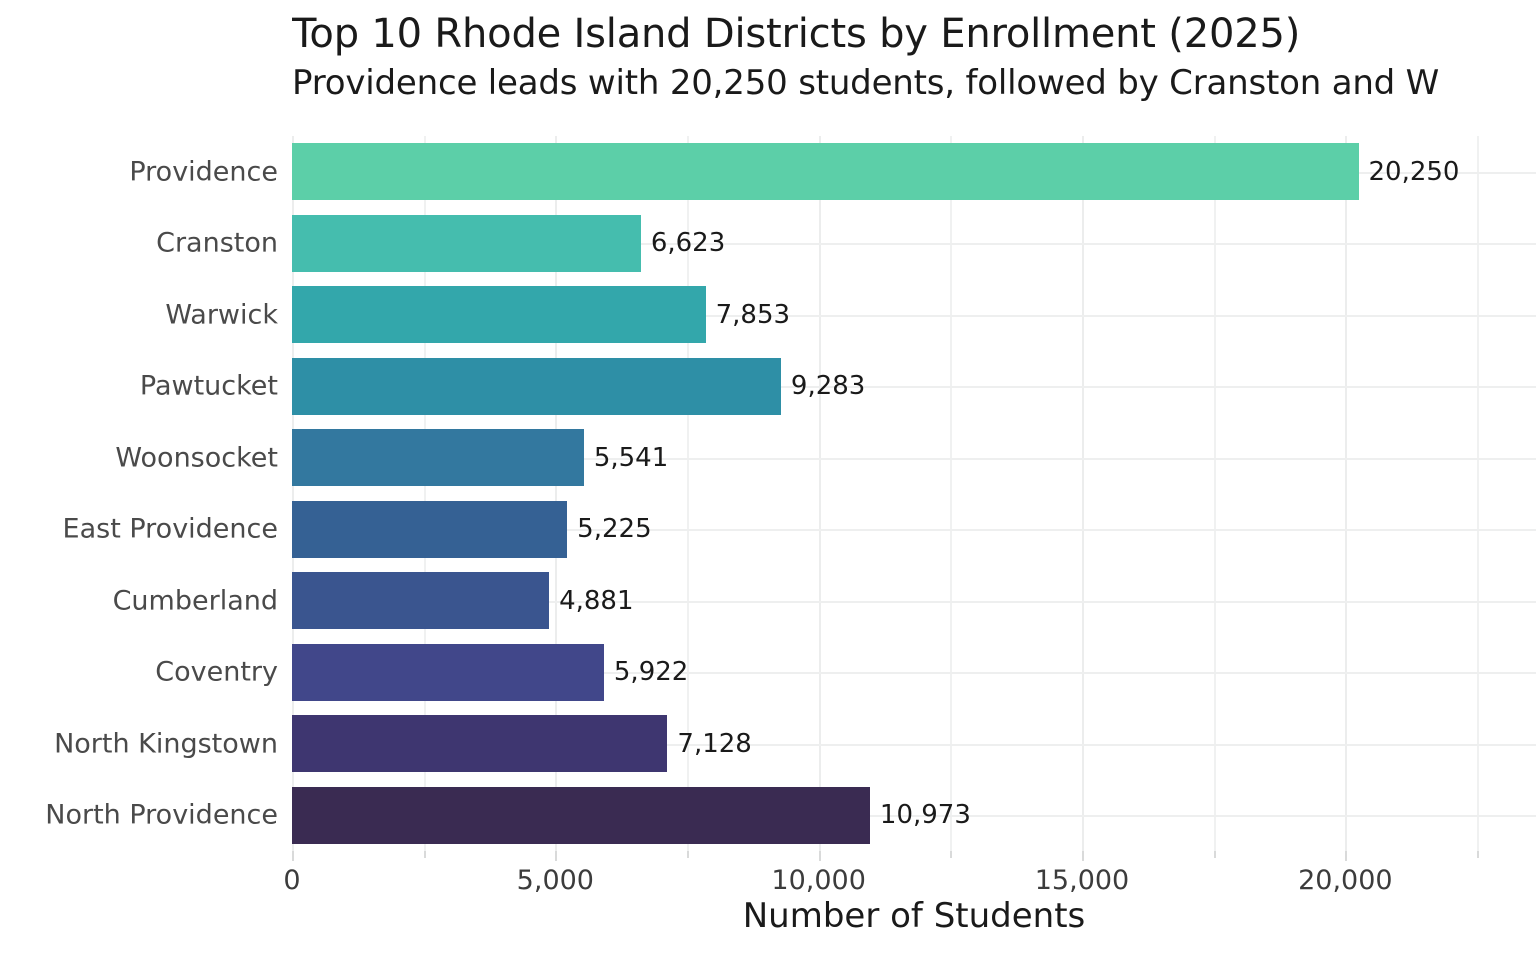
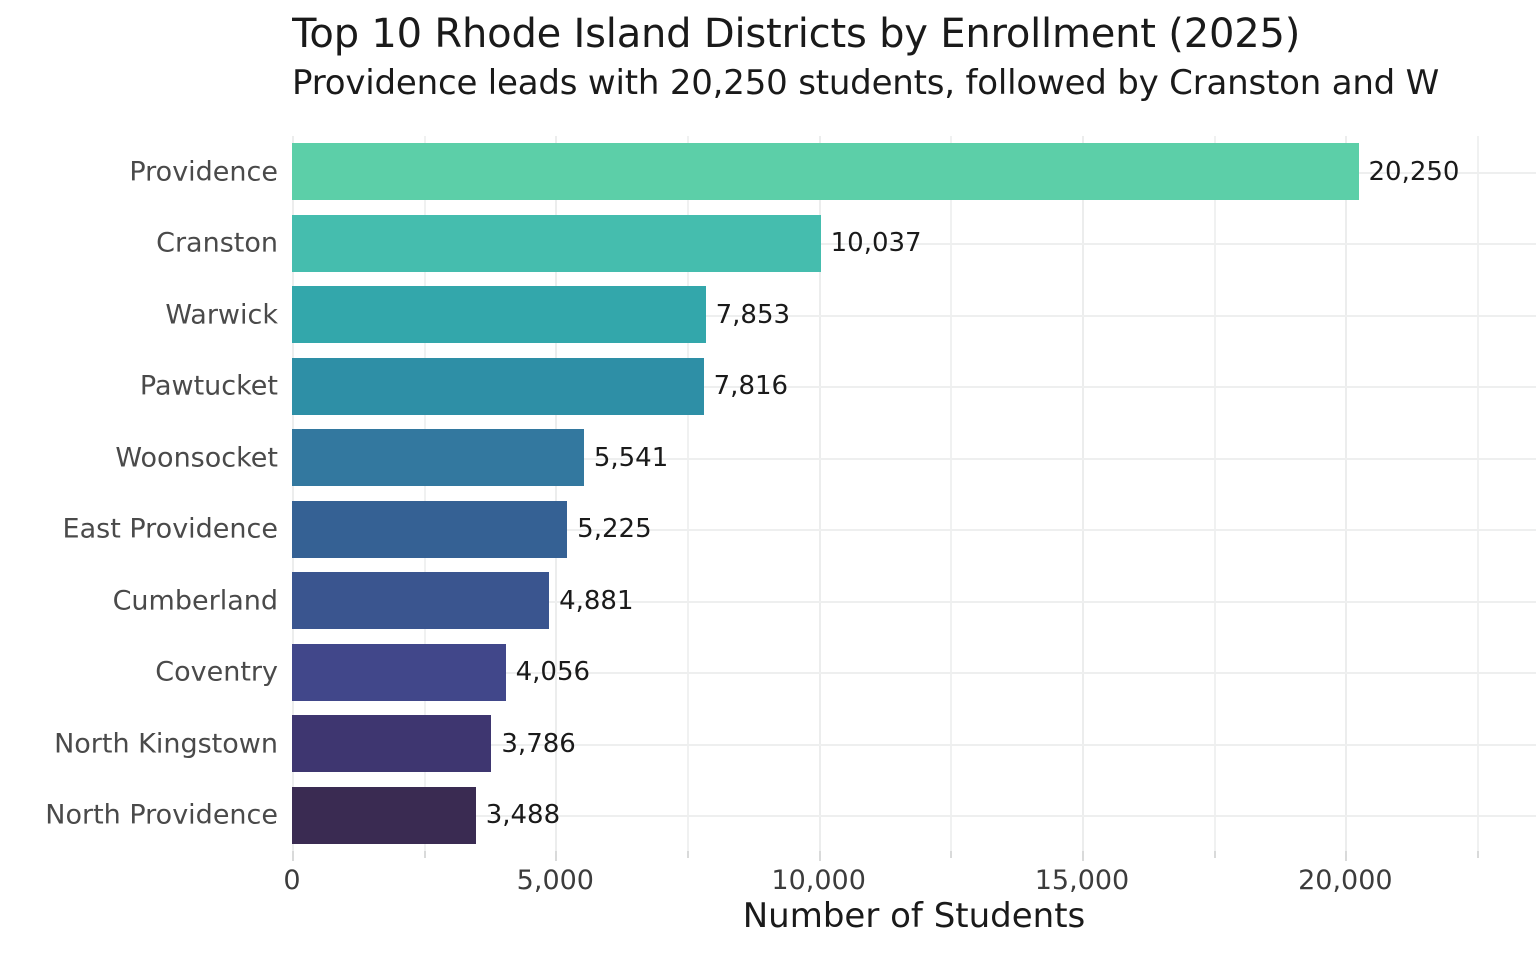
Cranston: 6,623 -> 10,037
Pawtucket: 9,283 -> 7,816
Coventry: 5,922 -> 4,056
North Kingstown: 7,128 -> 3,786
North Providence: 10,973 -> 3,488
